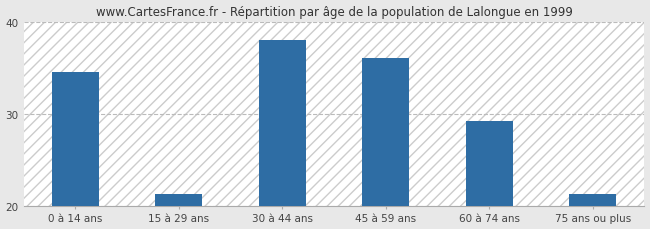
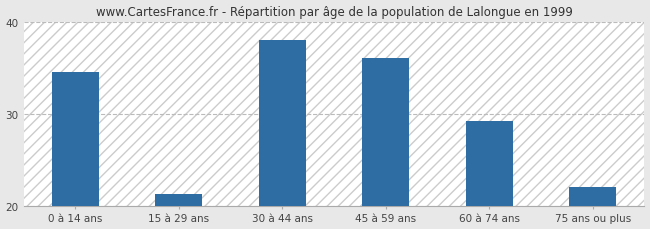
75 ans ou plus: 21.3 -> 22.0
